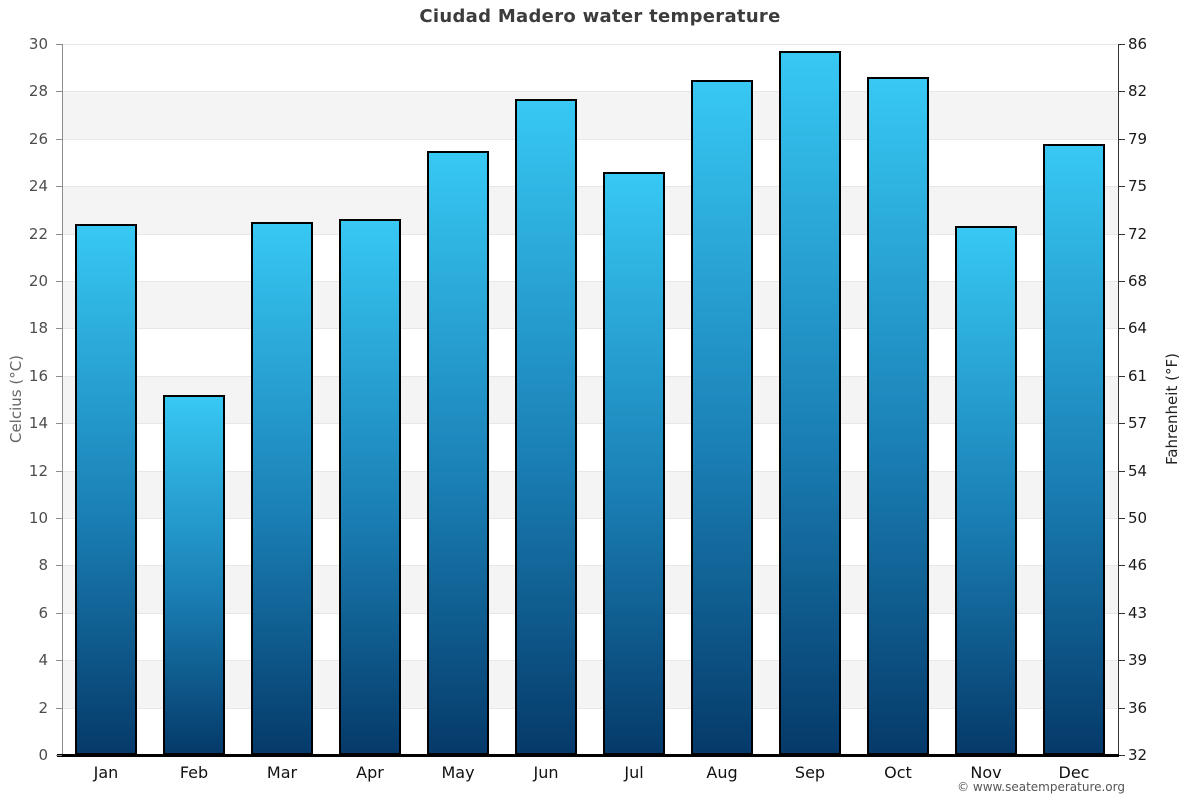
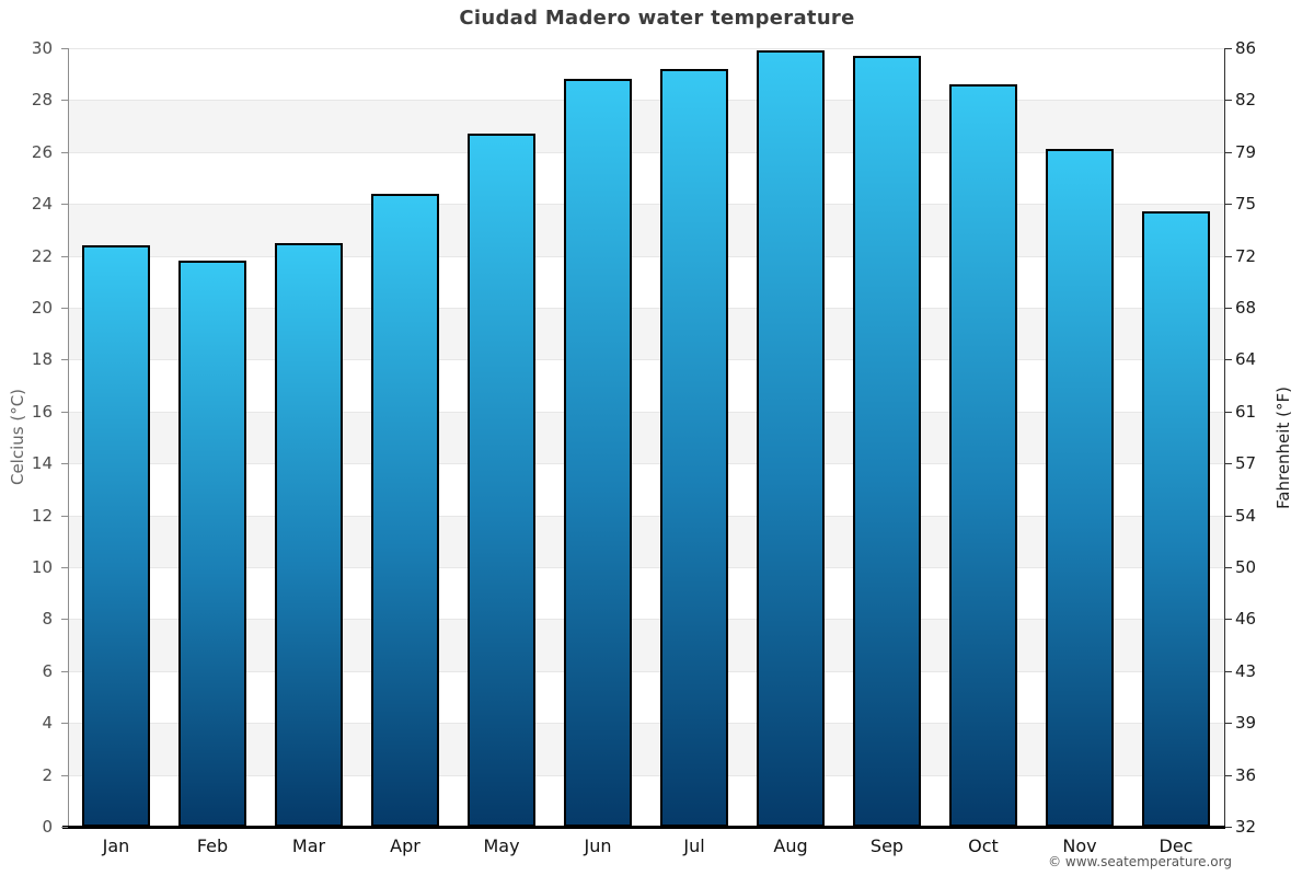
Feb: 15.2 -> 21.8
Apr: 22.6 -> 24.4
May: 25.5 -> 26.7
Jun: 27.7 -> 28.8
Jul: 24.6 -> 29.2
Aug: 28.5 -> 29.9
Nov: 22.3 -> 26.1
Dec: 25.8 -> 23.7
